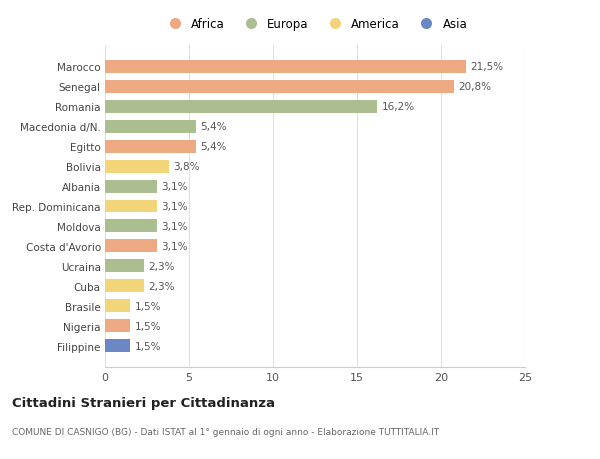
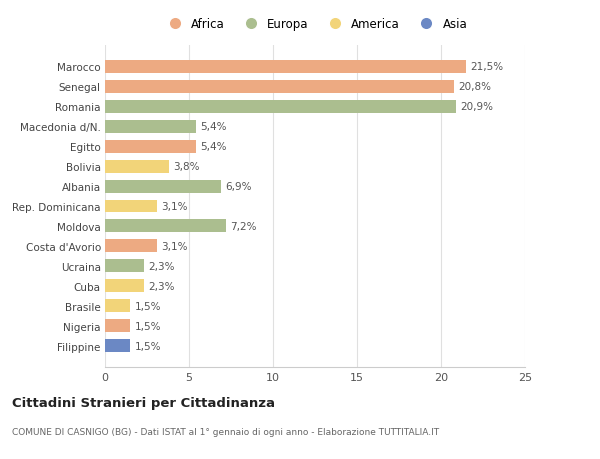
Romania: 16,2% -> 20,9%
Albania: 3,1% -> 6,9%
Moldova: 3,1% -> 7,2%
